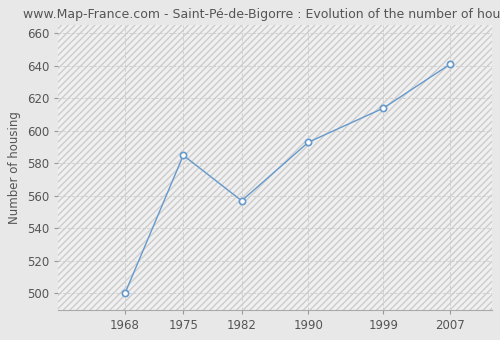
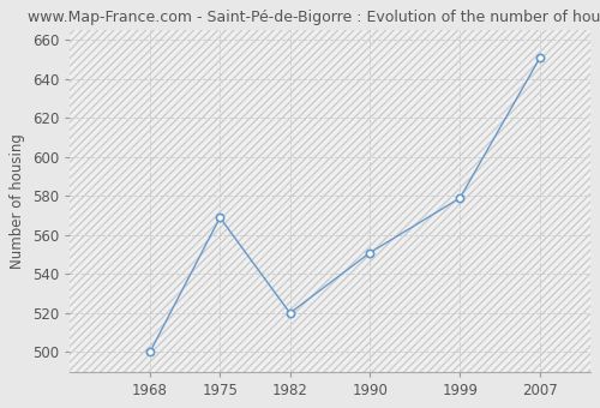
1975: 585 -> 569
1982: 557 -> 520
1990: 593 -> 551
1999: 614 -> 579
2007: 641 -> 651
